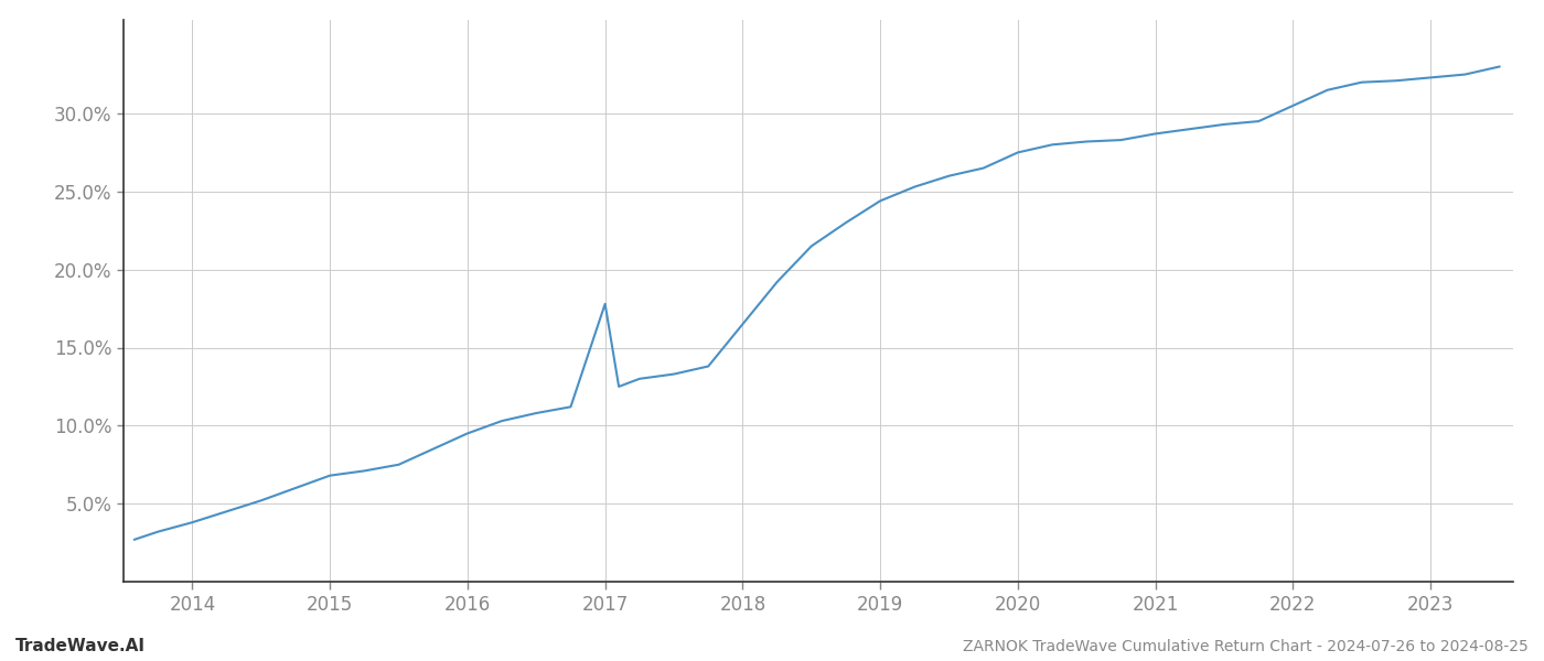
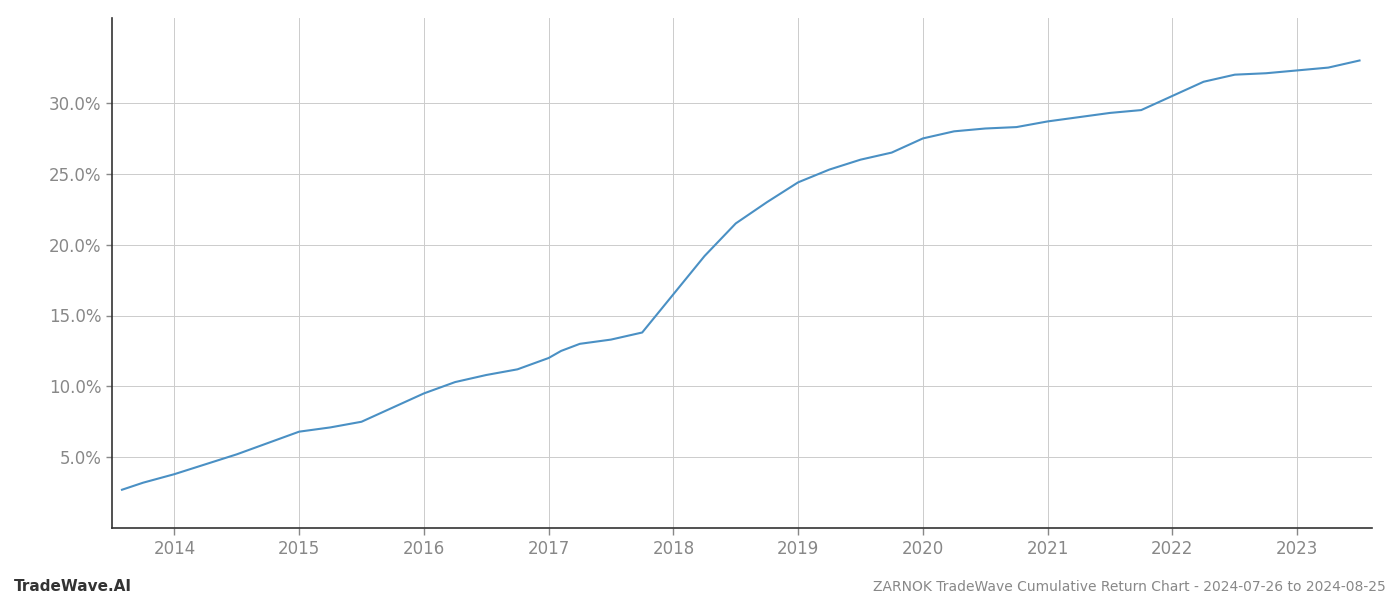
2017: 17.8% -> 12.0%
